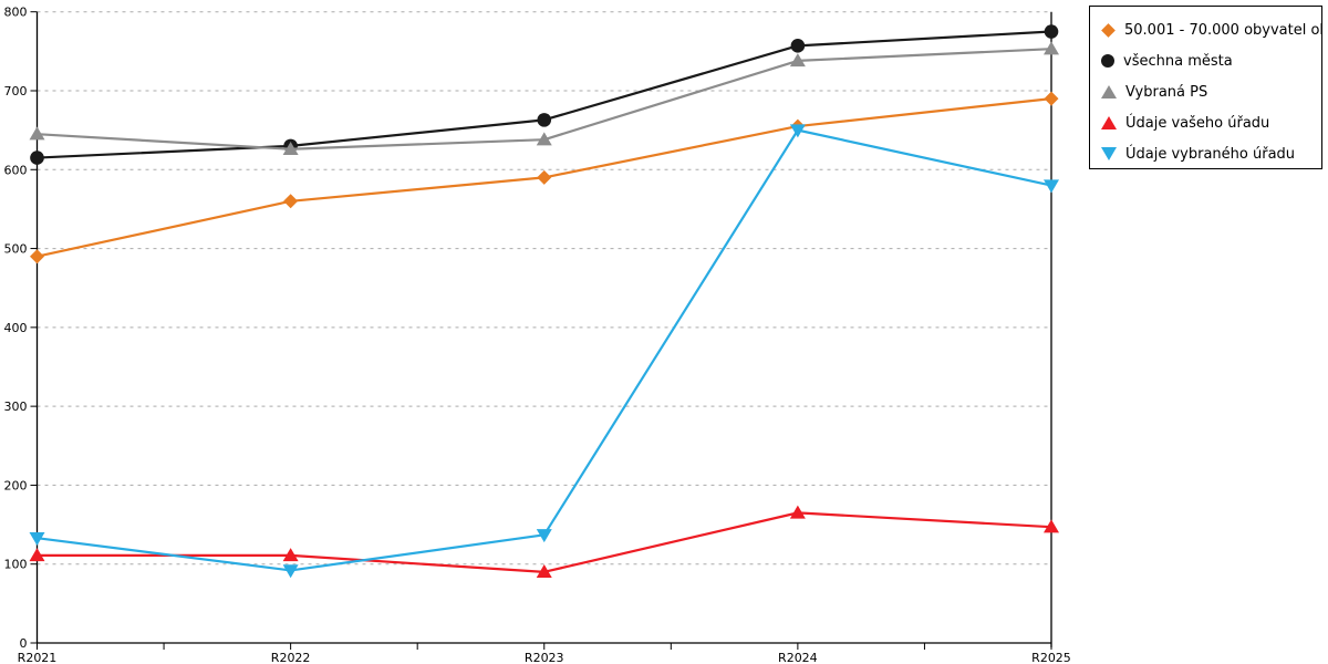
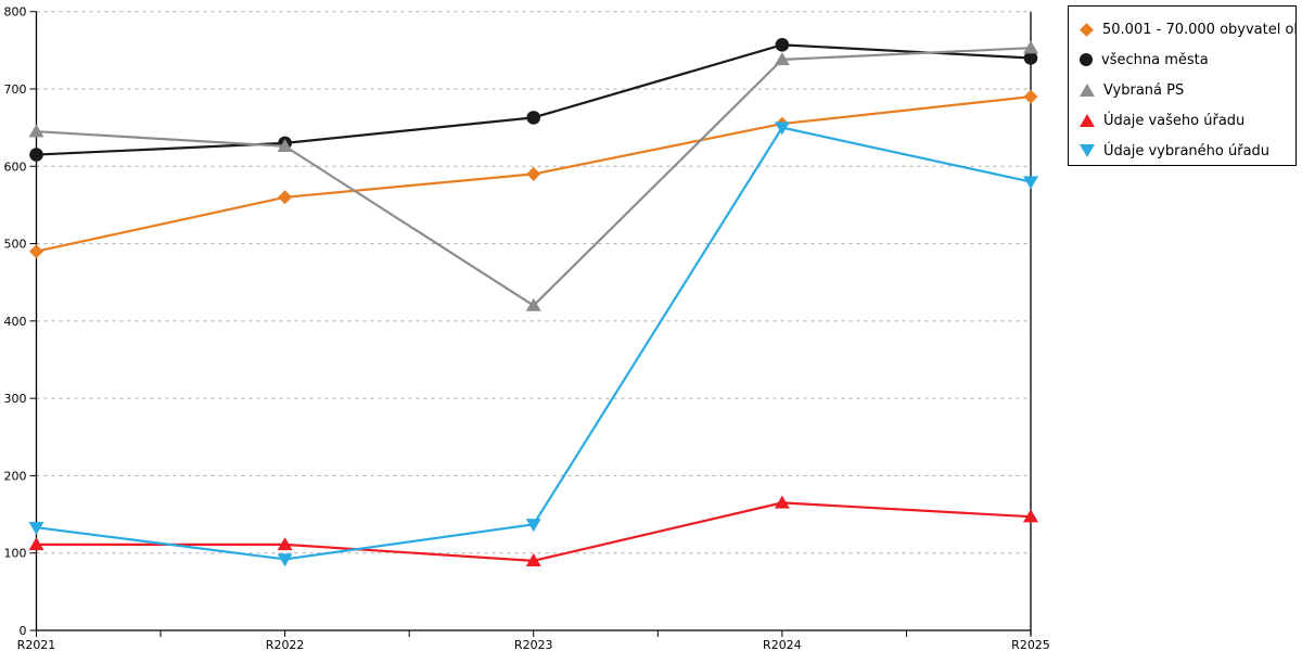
Vybraná PS/R2023: 640 -> 420
všechna města/R2025: 780 -> 740
